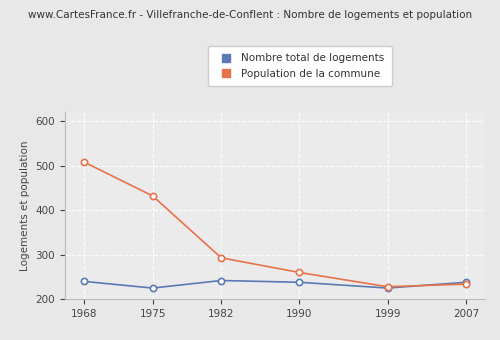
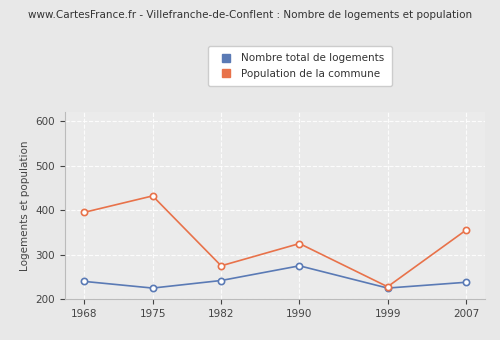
Population de la commune/1968: 508 -> 395
Population de la commune/1982: 293 -> 275
Nombre total de logements/1990: 238 -> 275
Population de la commune/1990: 260 -> 325
Population de la commune/2007: 234 -> 355
